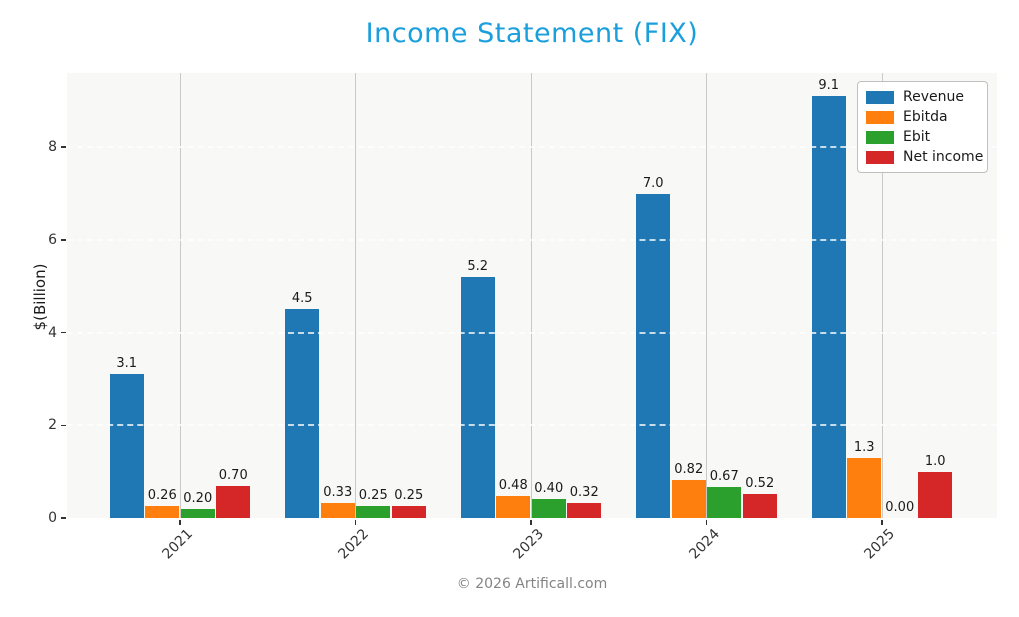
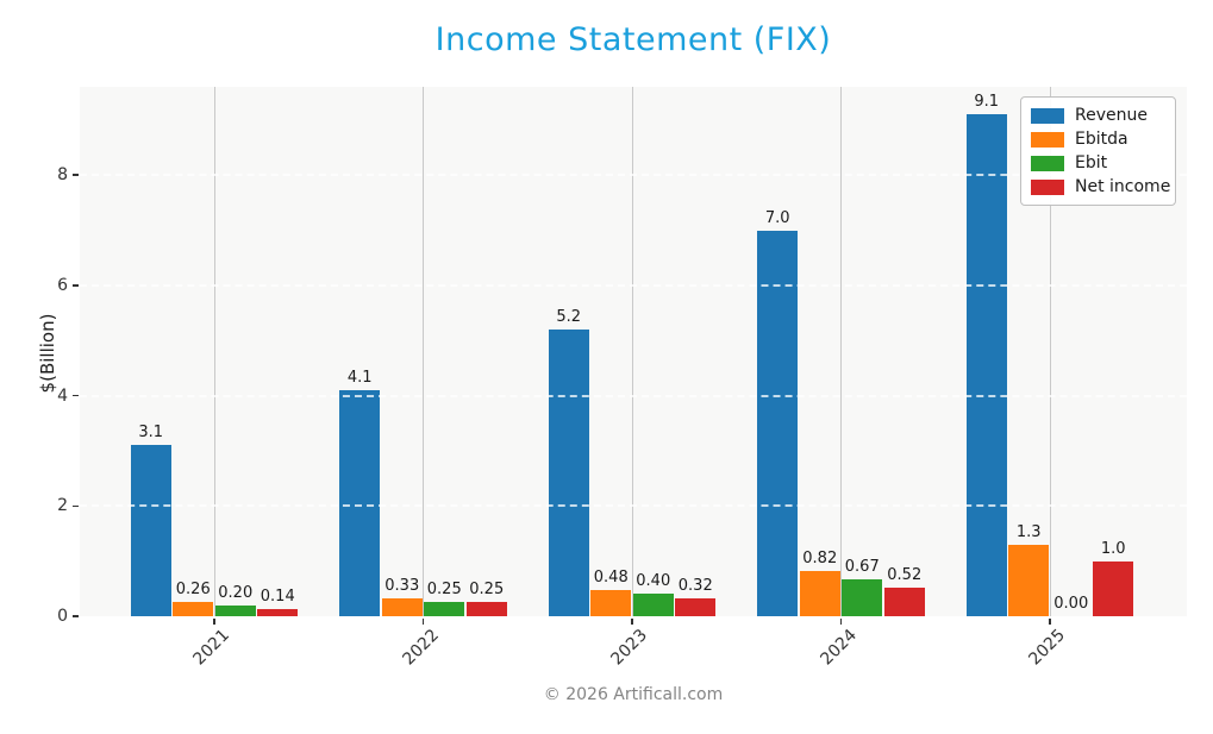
Net income/2021: 0.70 -> 0.14
Revenue/2022: 4.5 -> 4.1
